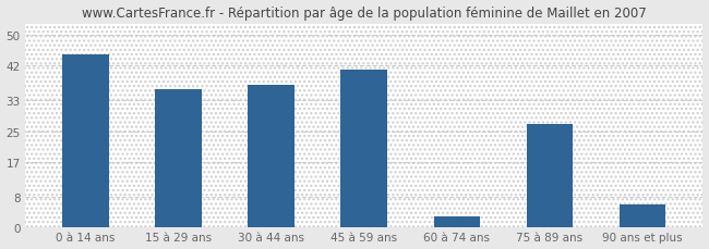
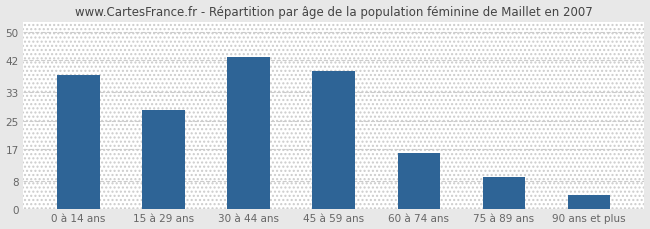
0 à 14 ans: 45 -> 38
15 à 29 ans: 36 -> 28
30 à 44 ans: 37 -> 43
45 à 59 ans: 41 -> 39
60 à 74 ans: 3 -> 16
75 à 89 ans: 27 -> 9
90 ans et plus: 6 -> 4
